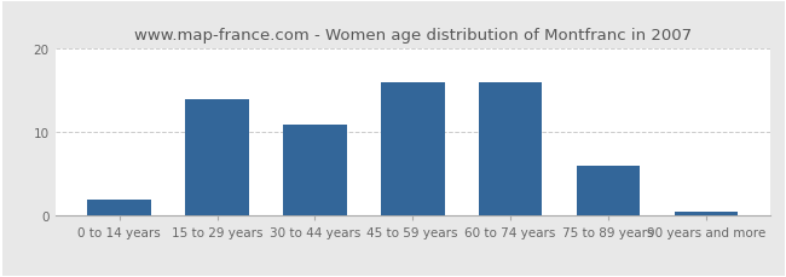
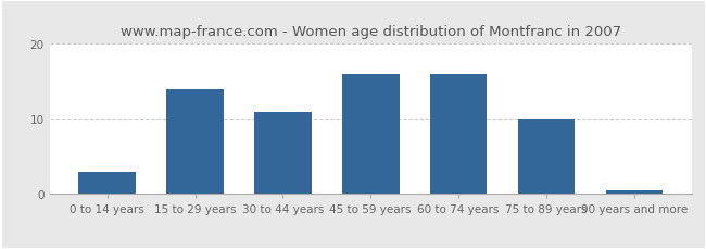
0 to 14 years: 2.0 -> 3.0
75 to 89 years: 6.0 -> 10.0
